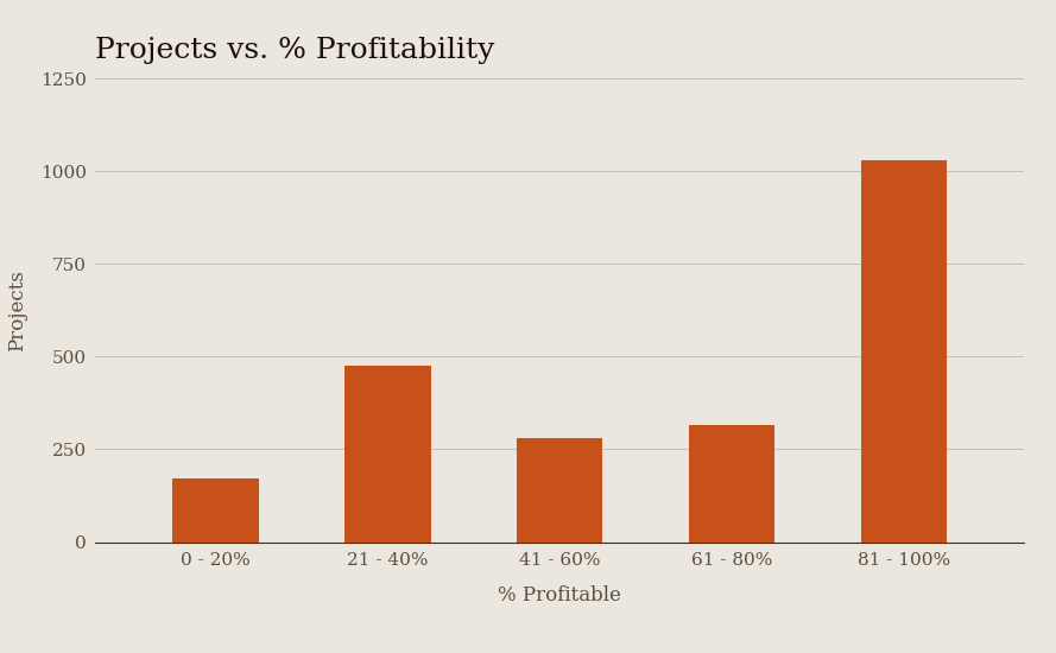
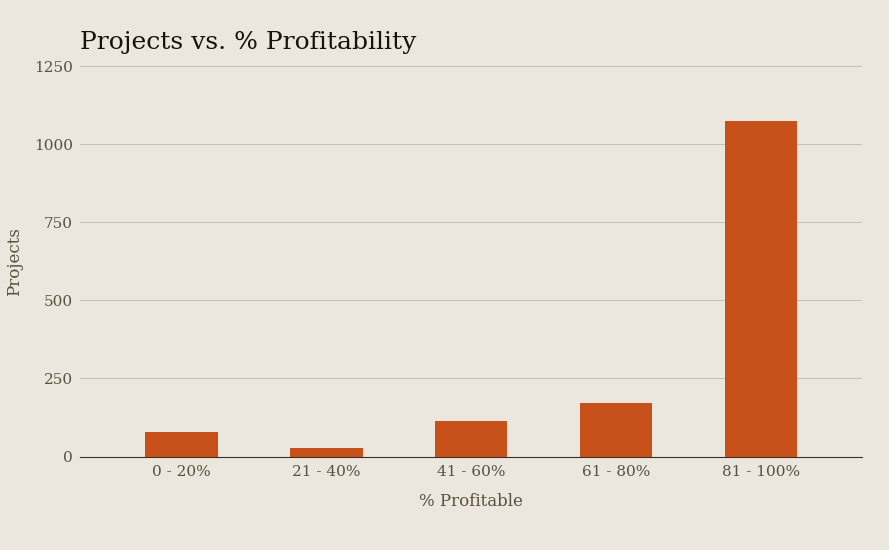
0 - 20%: 170 -> 80
21 - 40%: 475 -> 28
41 - 60%: 280 -> 115
61 - 80%: 315 -> 170
81 - 100%: 1030 -> 1075
